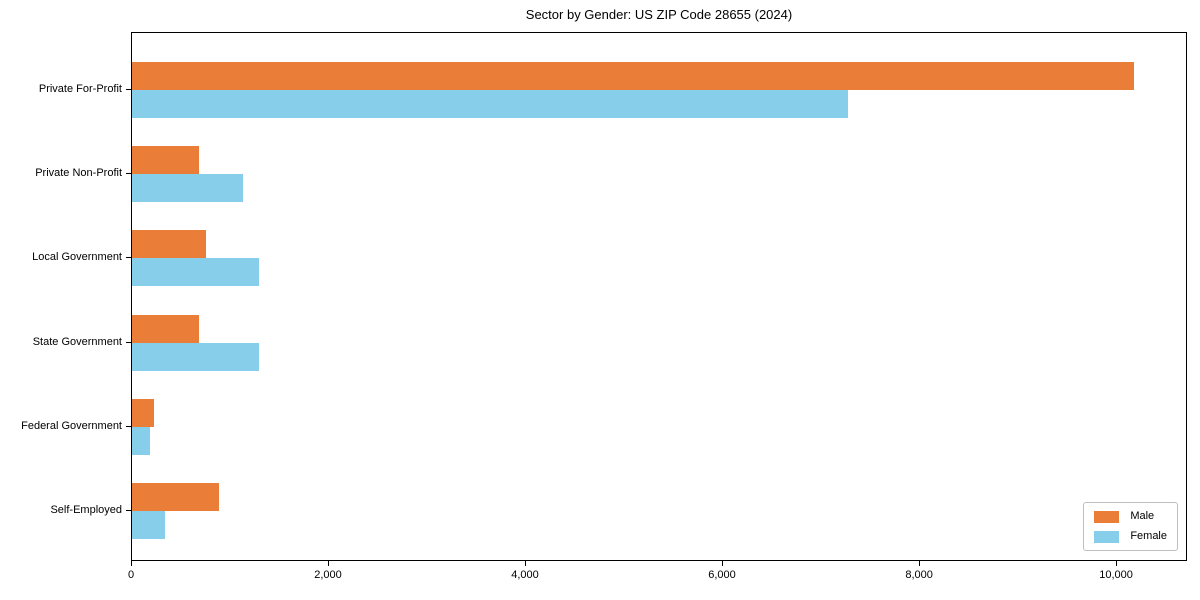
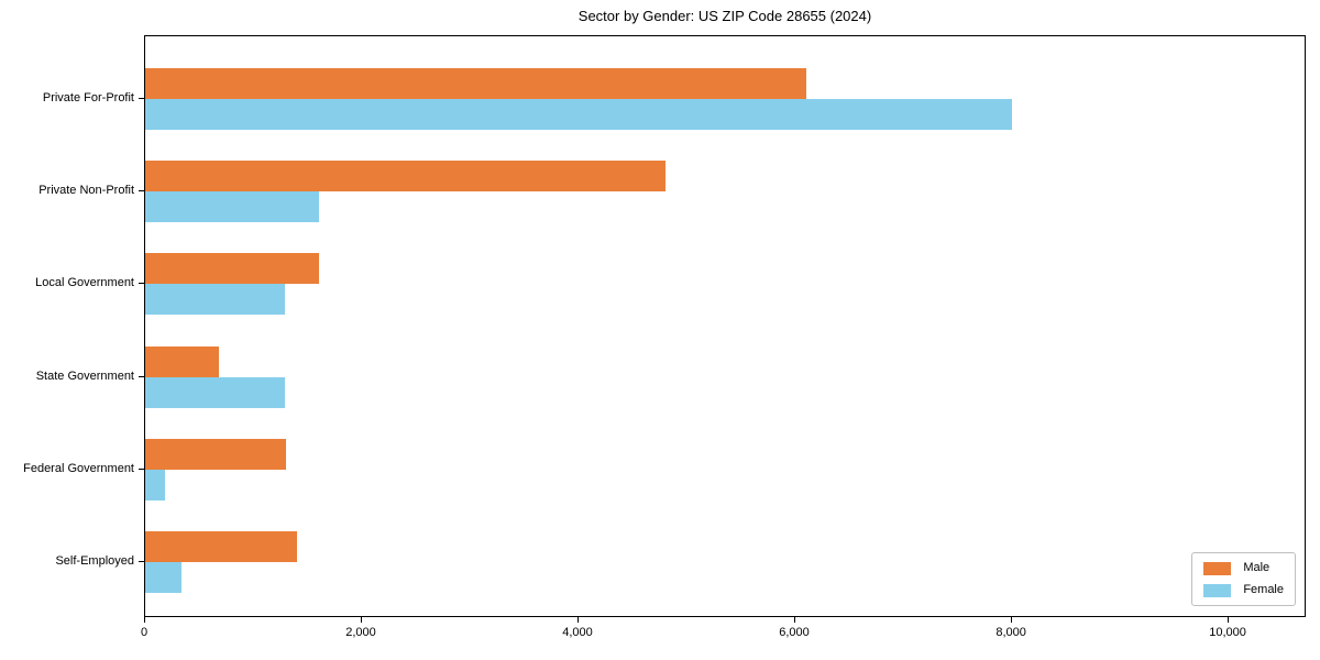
Male/Private For-Profit: 10200 -> 6100
Female/Private For-Profit: 7300 -> 8000
Male/Private Non-Profit: 700 -> 4800
Female/Private Non-Profit: 1100 -> 1600
Male/Local Government: 800 -> 1600
Male/Federal Government: 200 -> 1300
Male/Self-Employed: 900 -> 1400
